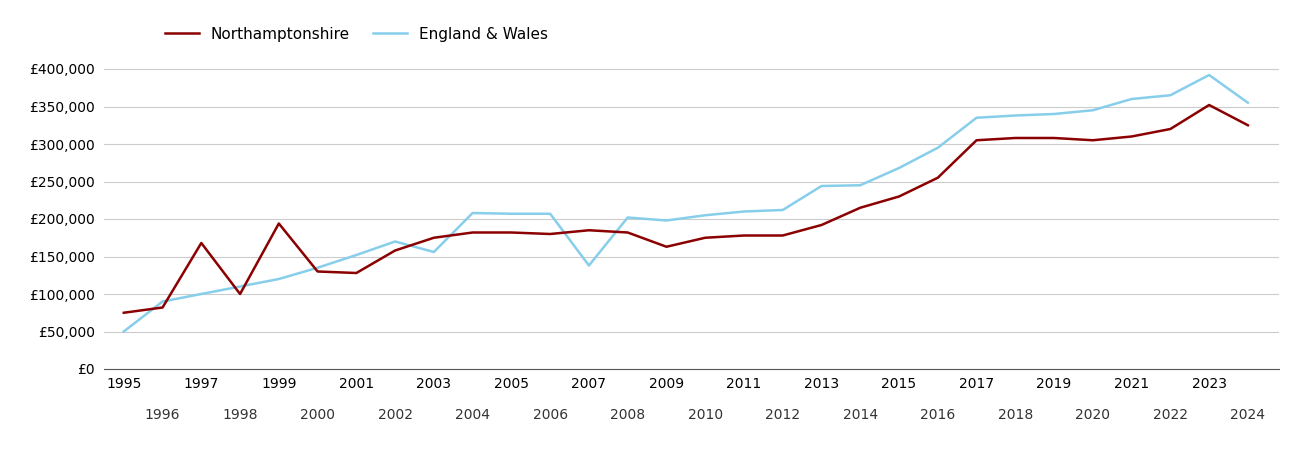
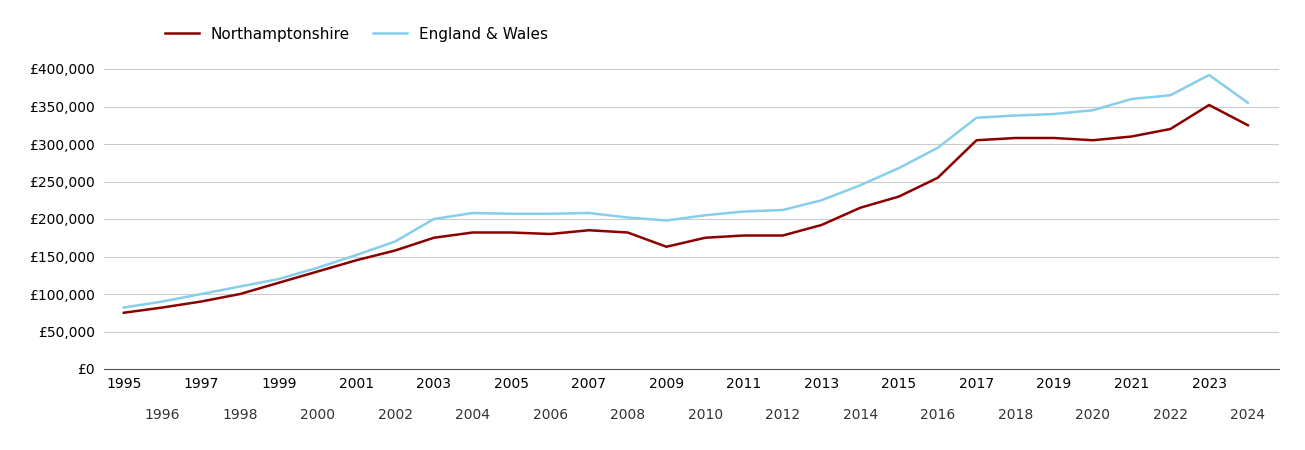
England & Wales/1995: £50,000 -> £82,000
Northamptonshire/1997: £168,000 -> £90,000
Northamptonshire/1999: £194,000 -> £115,000
Northamptonshire/2001: £128,000 -> £145,000
England & Wales/2003: £156,000 -> £200,000
England & Wales/2007: £138,000 -> £208,000
England & Wales/2013: £244,000 -> £225,000
